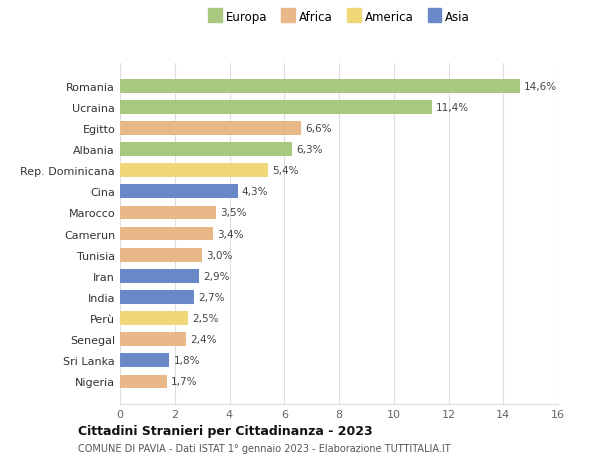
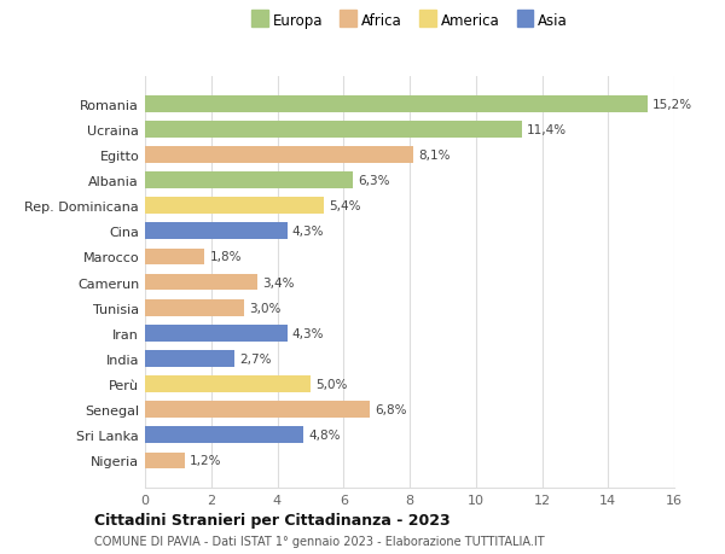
Romania: 14,6% -> 15,2%
Egitto: 6,6% -> 8,1%
Marocco: 3,5% -> 1,8%
Iran: 2,9% -> 4,3%
Perù: 2,5% -> 5,0%
Senegal: 2,4% -> 6,8%
Sri Lanka: 1,8% -> 4,8%
Nigeria: 1,7% -> 1,2%
